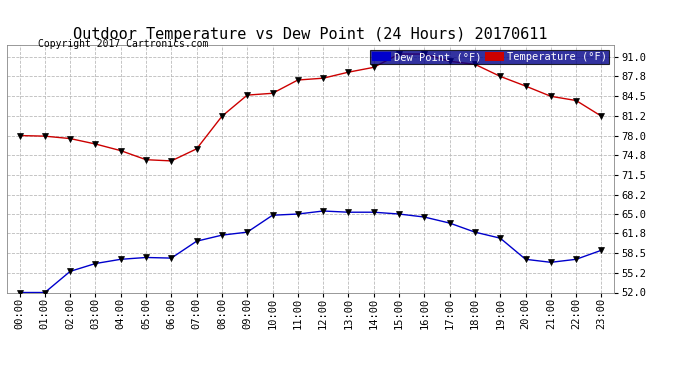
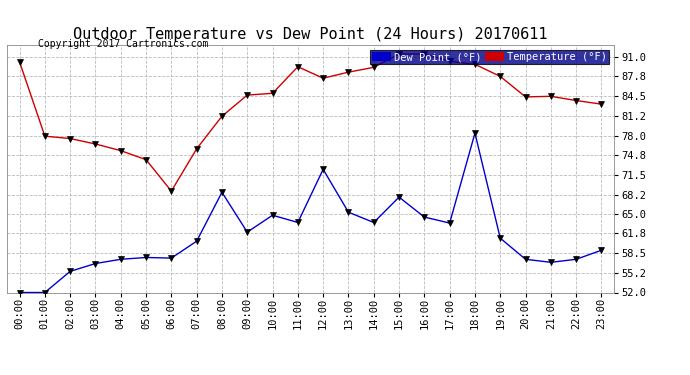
Temperature (°F)/00:00: 78.0 -> 90.2
Temperature (°F)/06:00: 73.8 -> 68.8
Dew Point (°F)/08:00: 61.5 -> 68.6
Temperature (°F)/11:00: 87.2 -> 89.4
Dew Point (°F)/11:00: 65.0 -> 63.6
Dew Point (°F)/12:00: 65.5 -> 72.4
Dew Point (°F)/14:00: 65.3 -> 63.6
Dew Point (°F)/15:00: 65.0 -> 67.8
Dew Point (°F)/18:00: 62.0 -> 78.4
Temperature (°F)/20:00: 86.2 -> 84.4
Temperature (°F)/23:00: 81.2 -> 83.2
